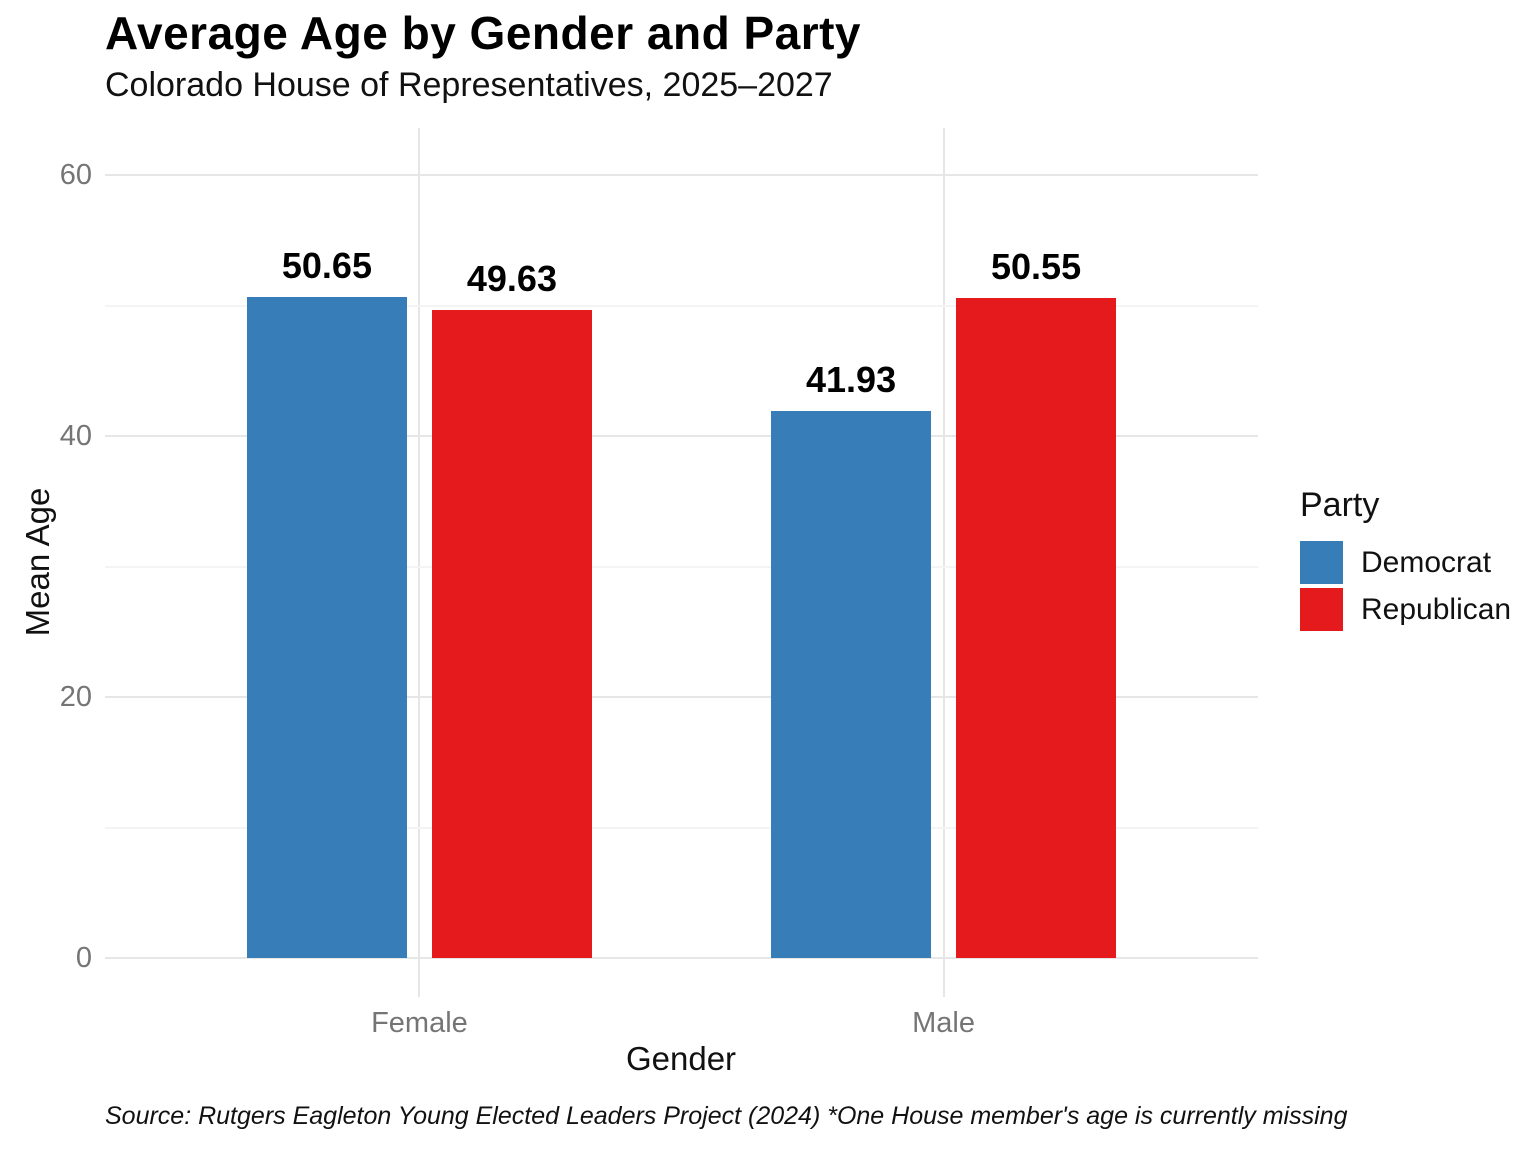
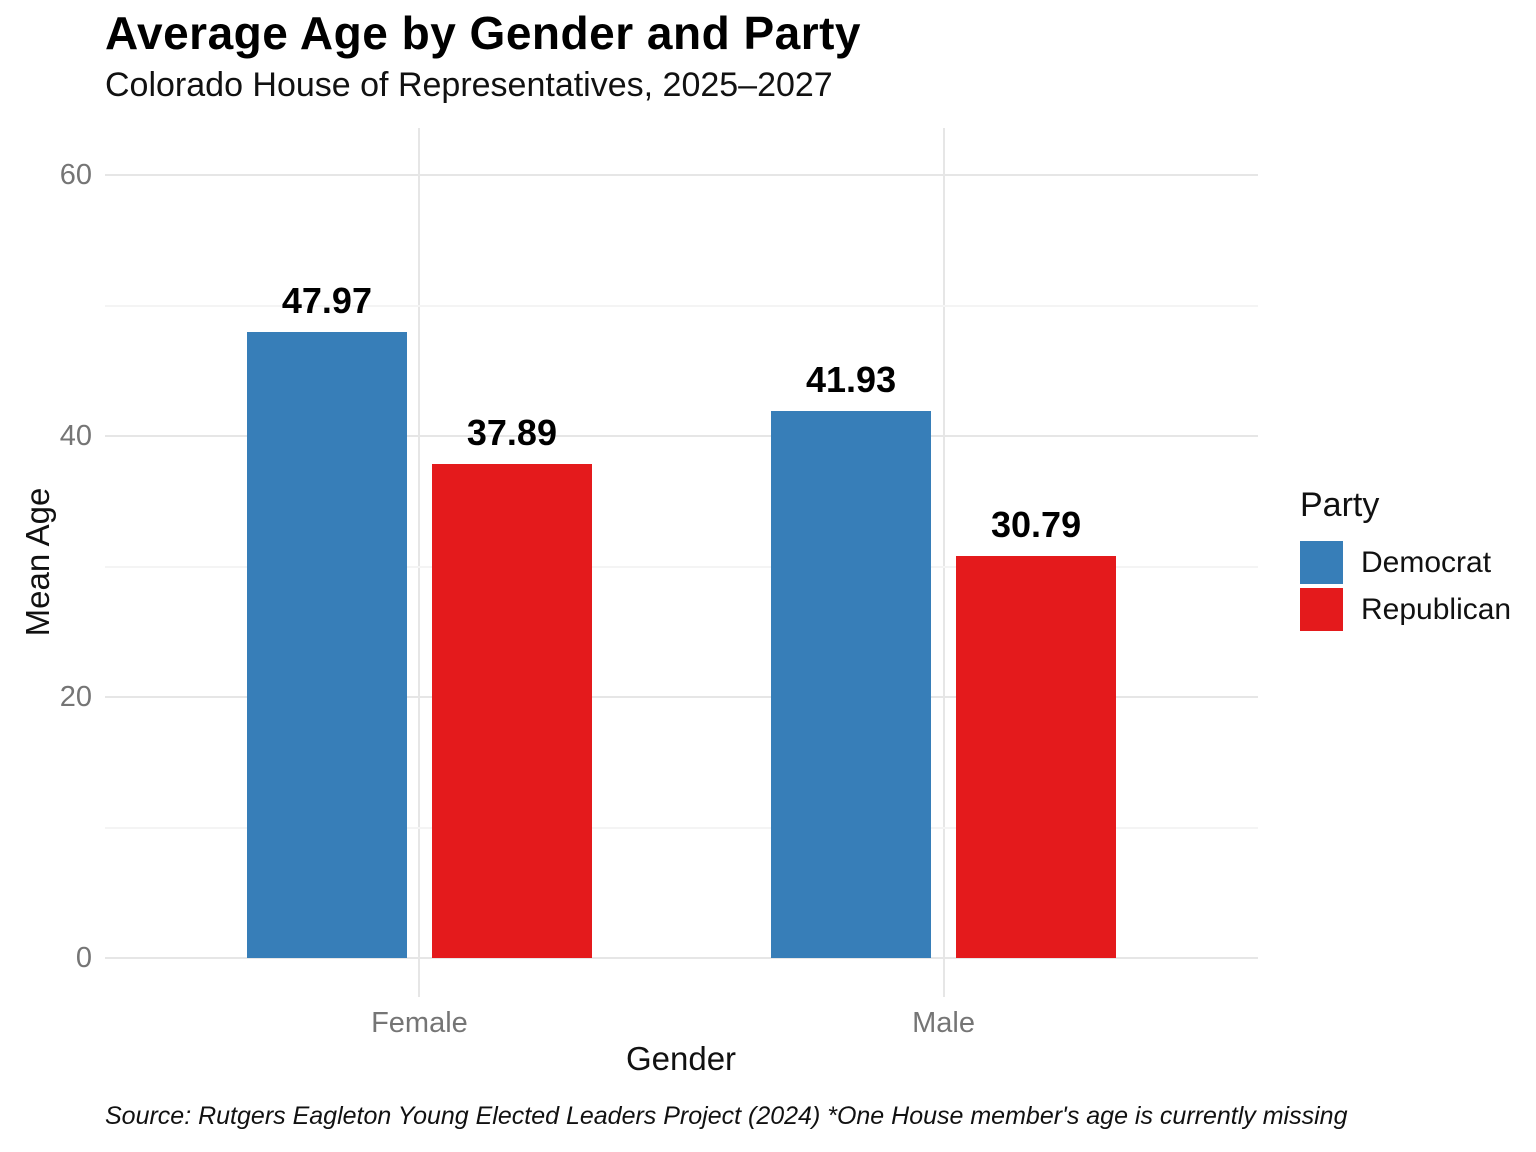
Democrat/Female: 50.65 -> 47.97
Republican/Female: 49.63 -> 37.89
Republican/Male: 50.55 -> 30.79
